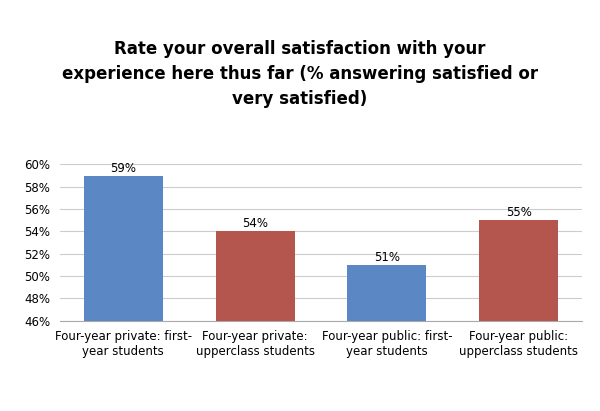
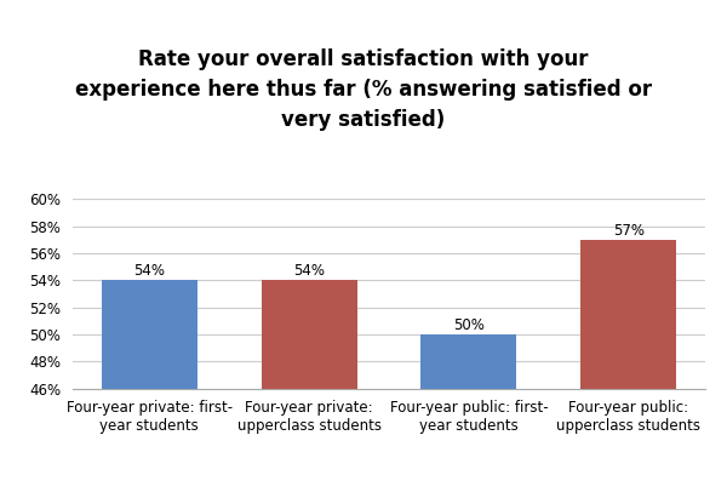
Four-year private: first- year students: 59% -> 54%
Four-year public: first- year students: 51% -> 50%
Four-year public: upperclass students: 55% -> 57%
